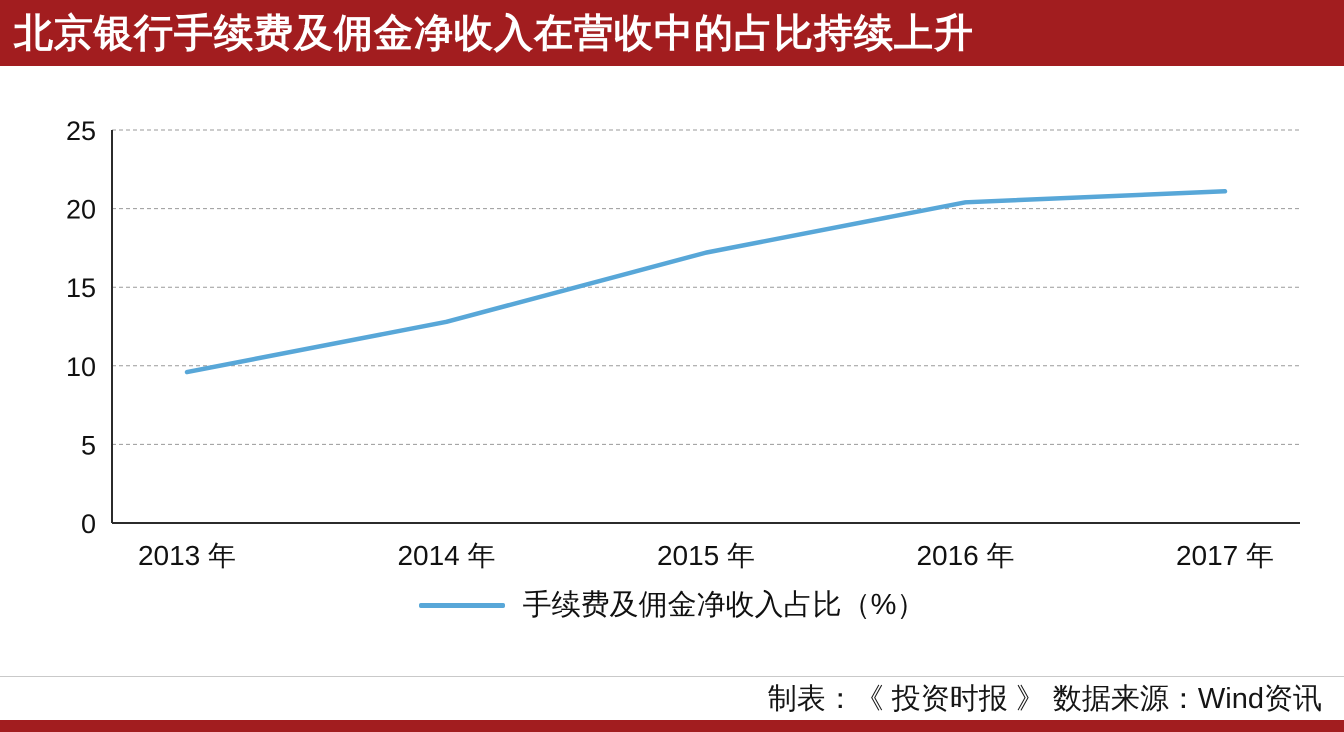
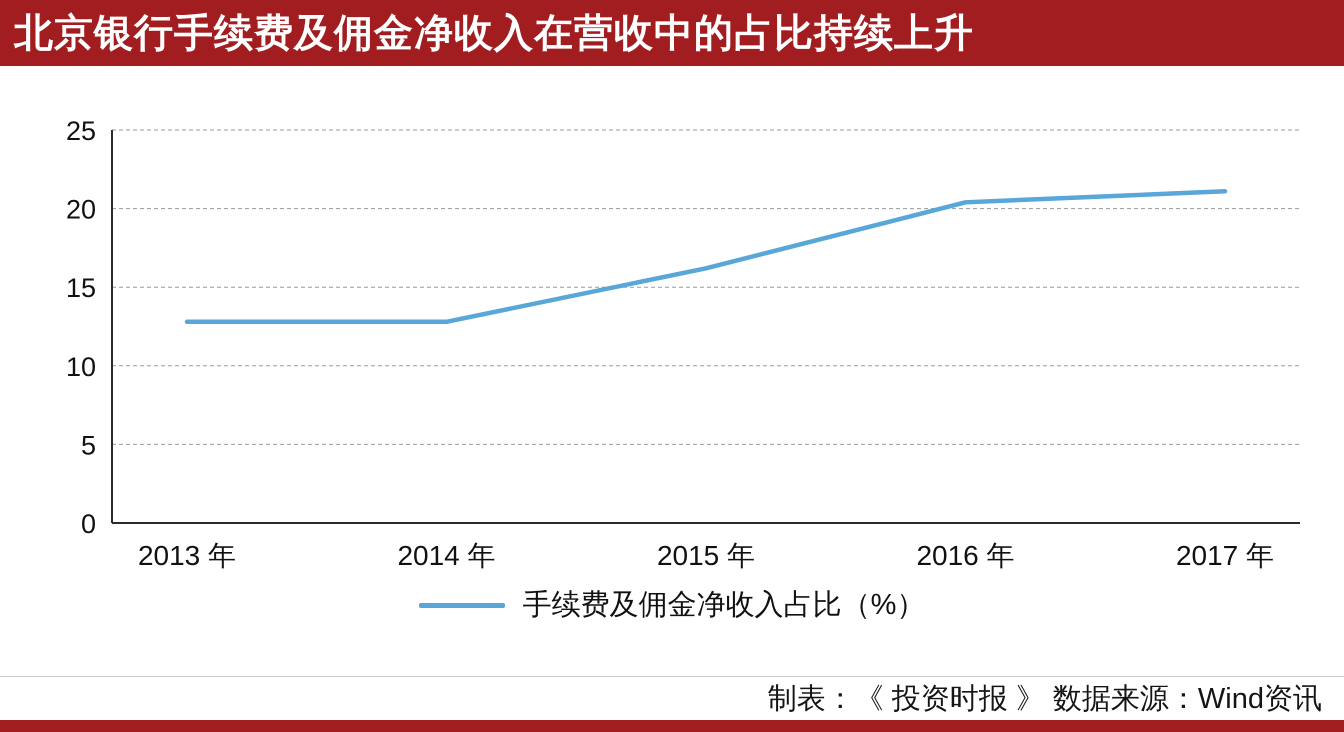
2013 年: 9.6 -> 12.8
2015 年: 17.2 -> 16.2
